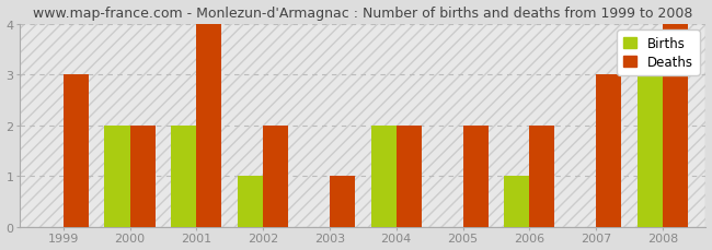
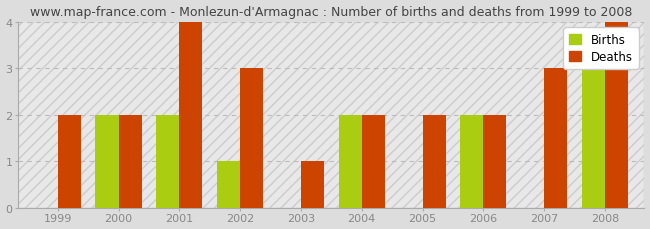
Deaths/1999: 3 -> 2
Deaths/2002: 2 -> 3
Births/2006: 1 -> 2
